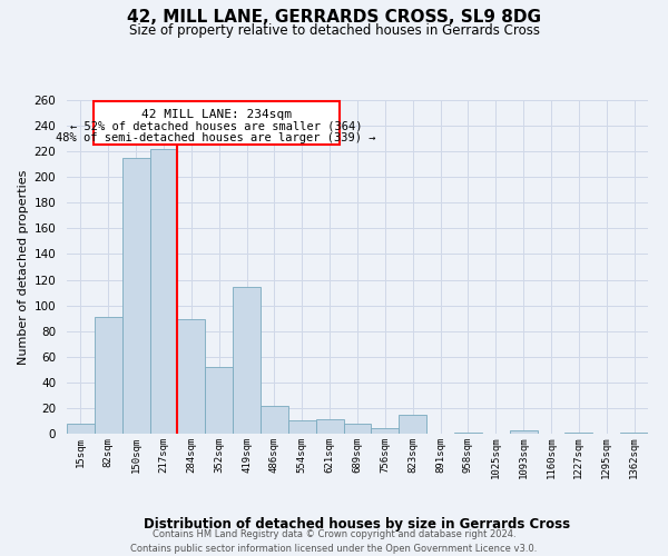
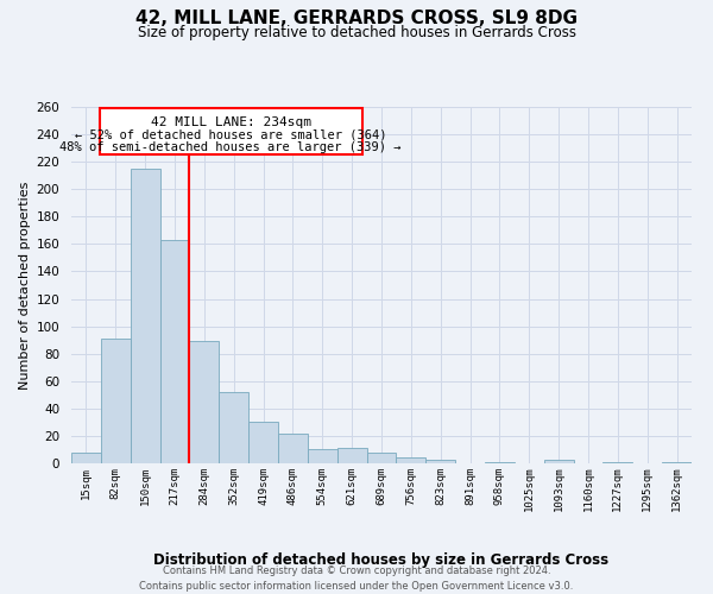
217sqm: 222 -> 163
419sqm: 114 -> 30
823sqm: 15 -> 3
